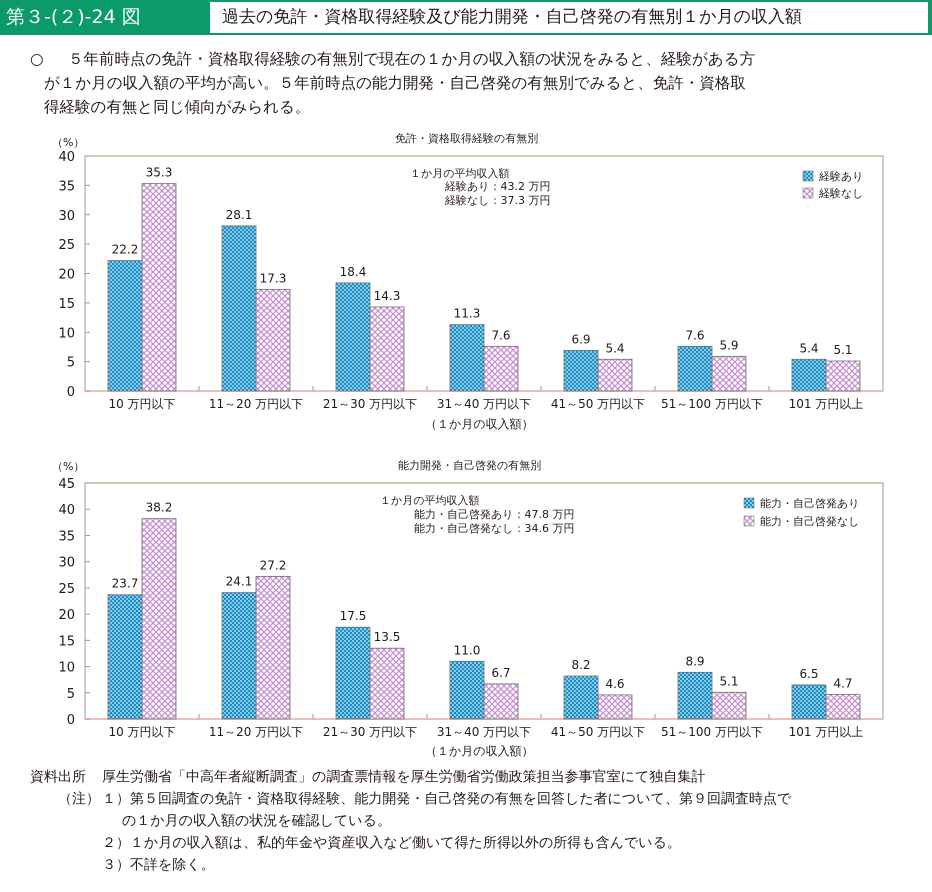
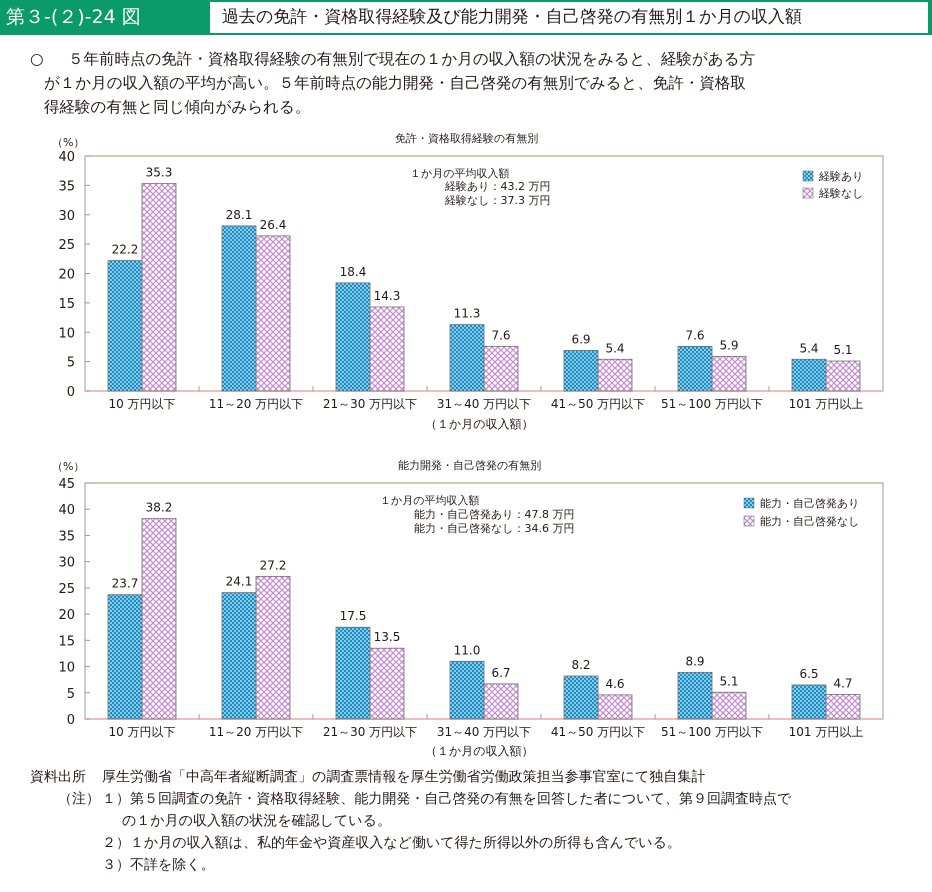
免許・資格取得経験の有無別/経験なし/11～20 万円以下: 17.3 -> 26.4
